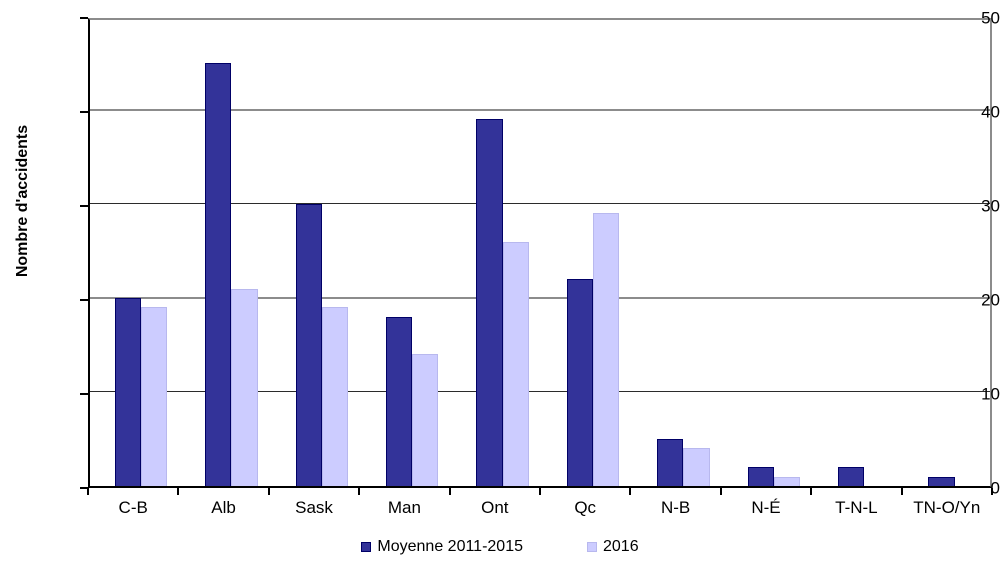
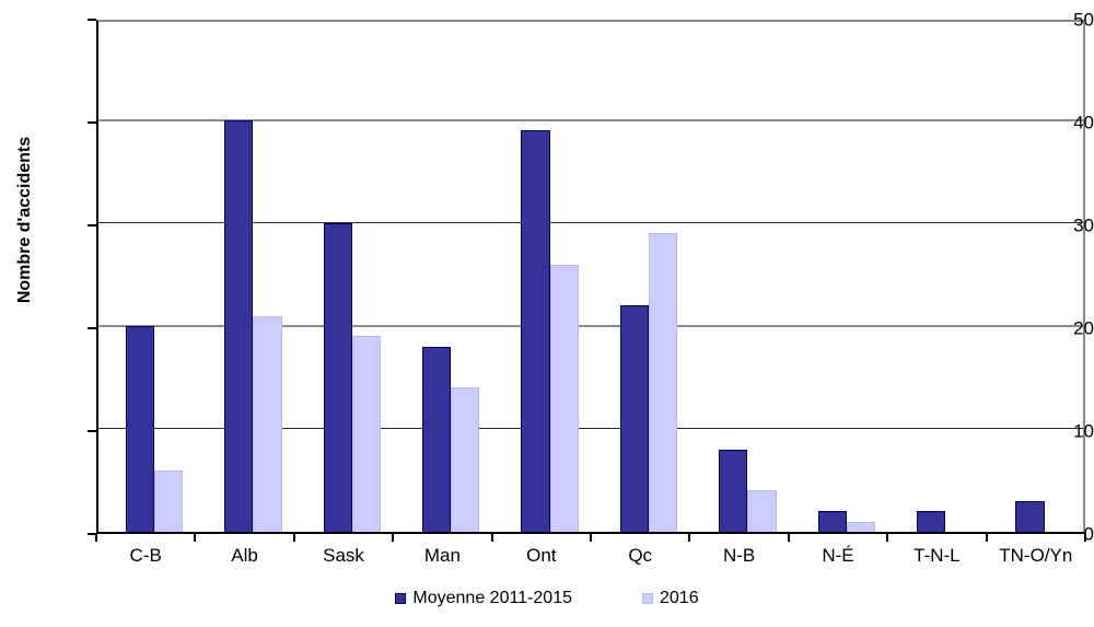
2016/C-B: 19 -> 6
Moyenne 2011-2015/Alb: 45 -> 40
Moyenne 2011-2015/N-B: 5 -> 8
Moyenne 2011-2015/TN-O/Yn: 1 -> 3
